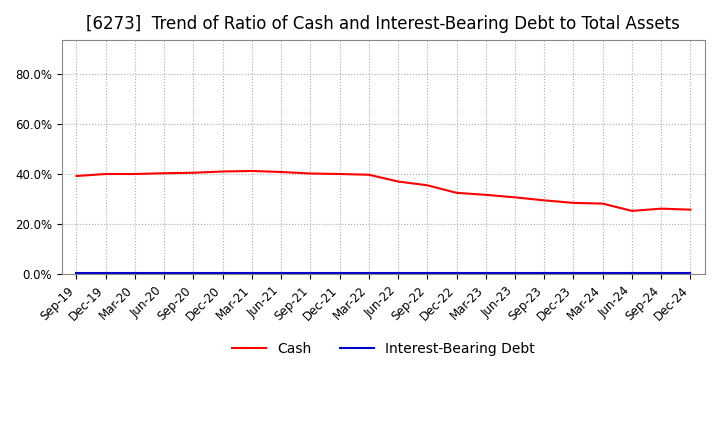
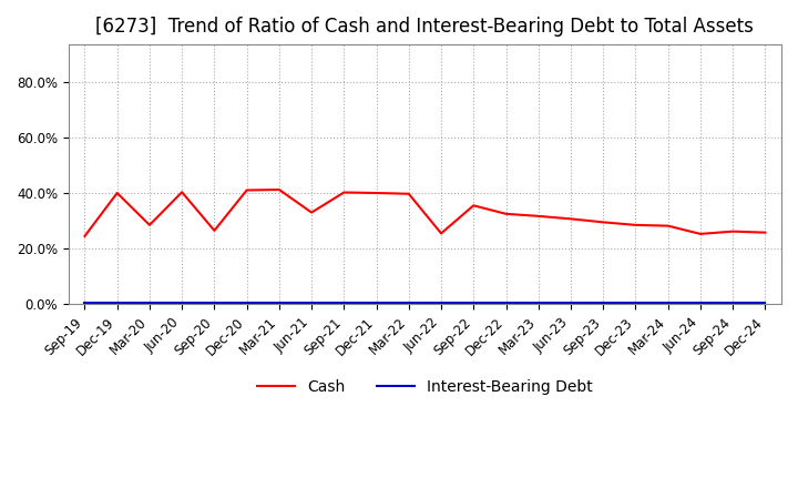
Cash/Sep-19: 39.2% -> 24.5%
Cash/Mar-20: 40.0% -> 28.5%
Cash/Sep-20: 40.5% -> 26.5%
Cash/Jun-21: 40.8% -> 33.0%
Cash/Jun-22: 37.0% -> 25.5%
